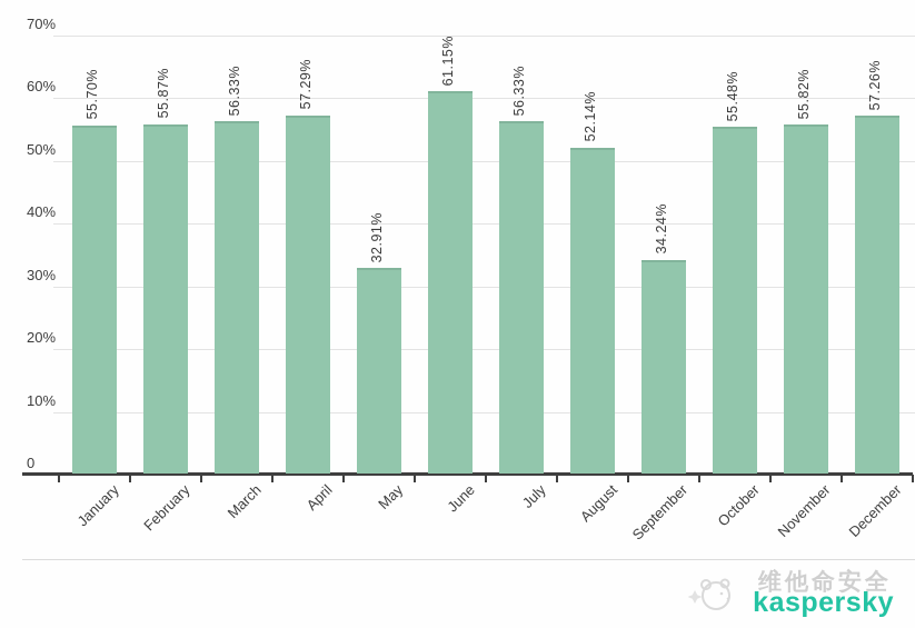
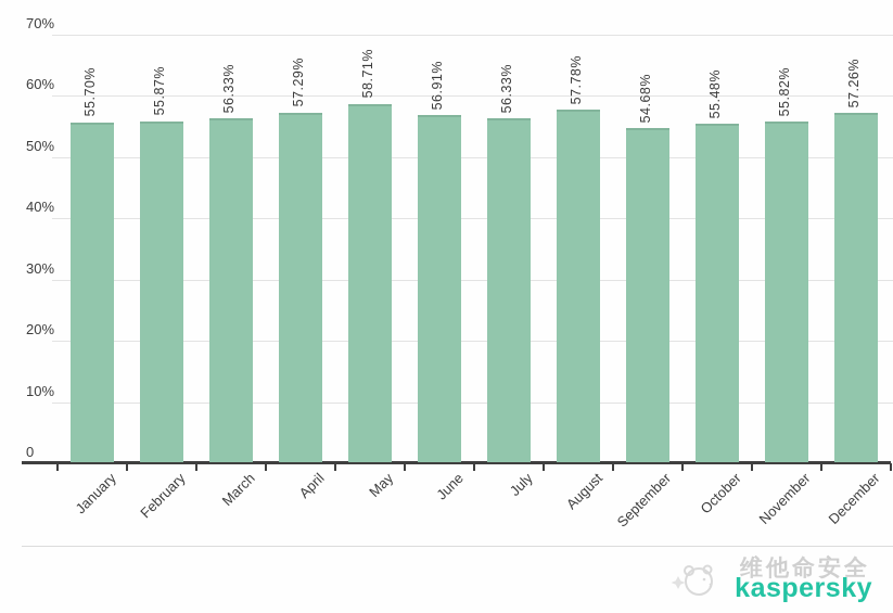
May: 32.91% -> 58.71%
June: 61.15% -> 56.91%
August: 52.14% -> 57.78%
September: 34.24% -> 54.68%
